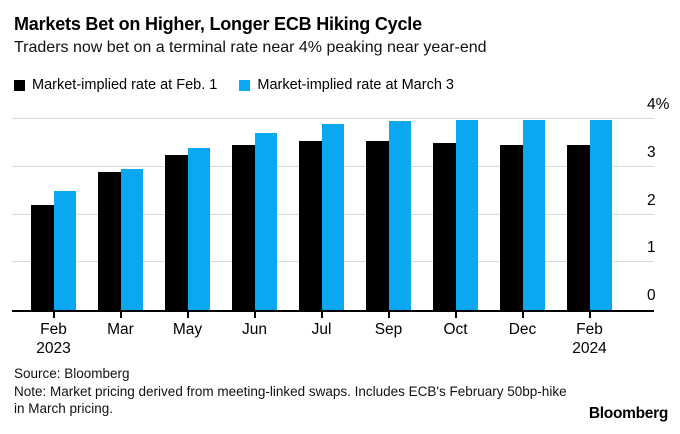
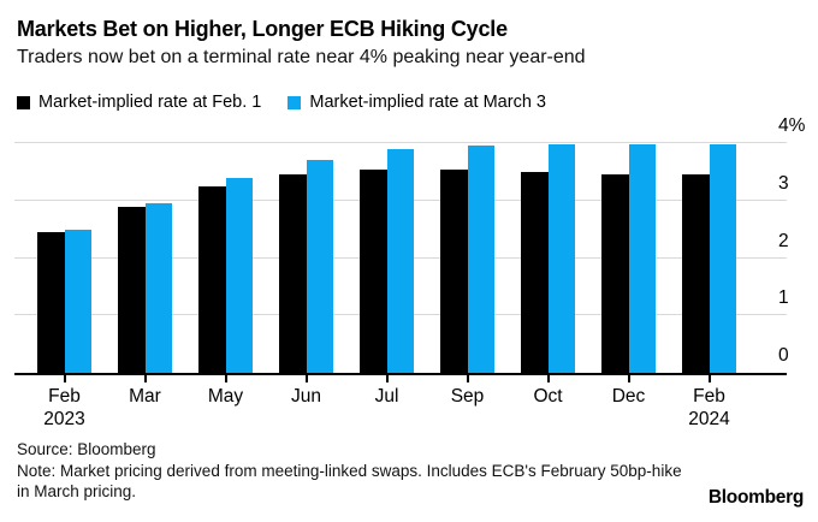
Market-implied rate at Feb. 1/Feb 2023: 2.2% -> 2.5%
